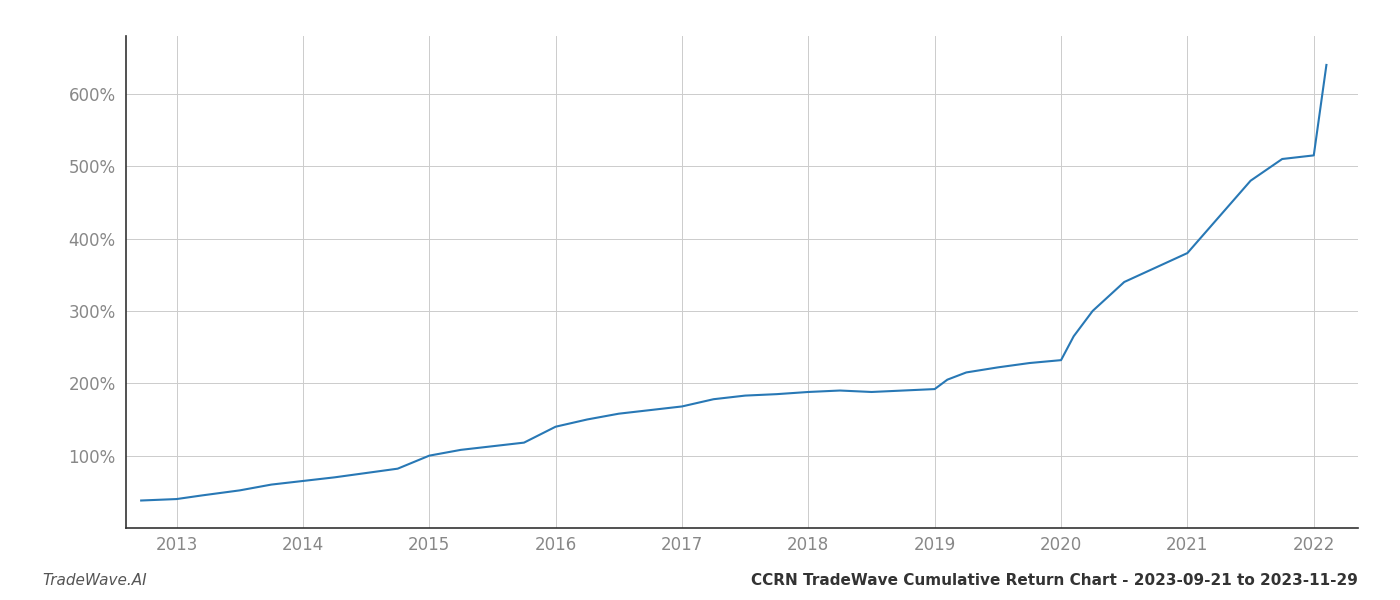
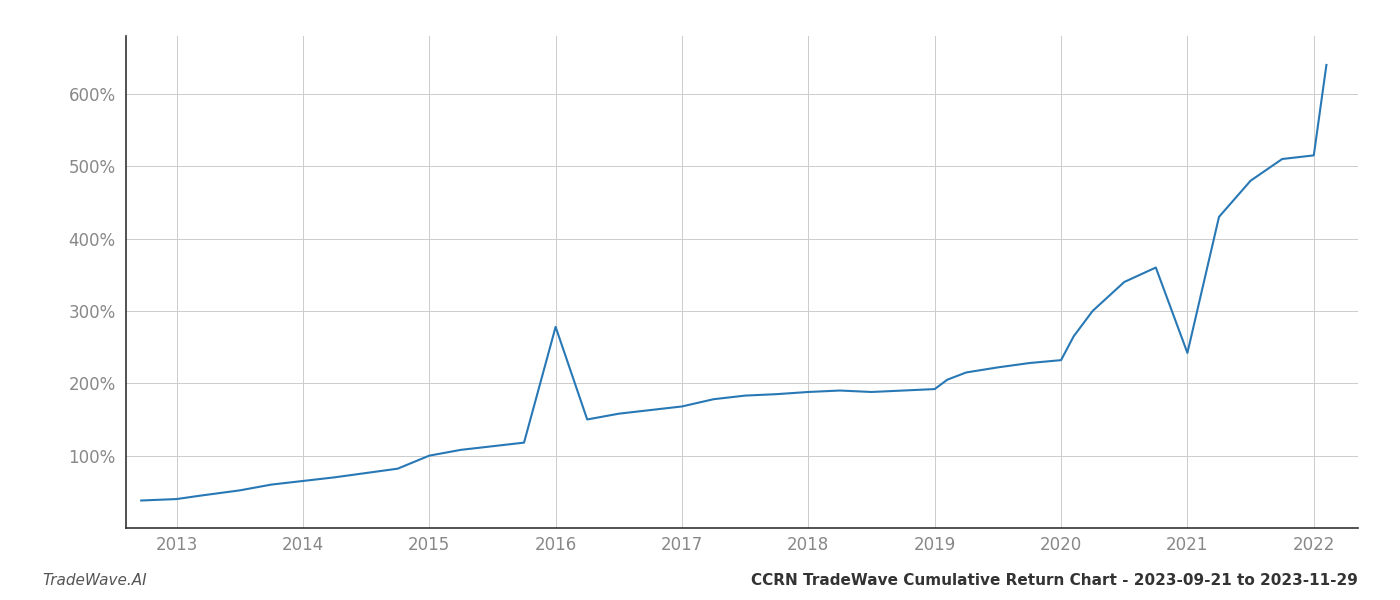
2016: 140% -> 278%
2021: 380% -> 242%
